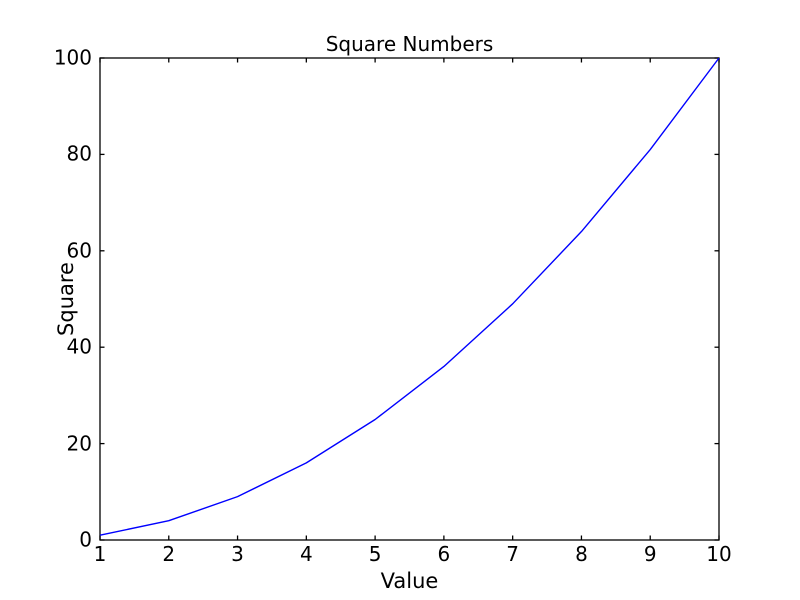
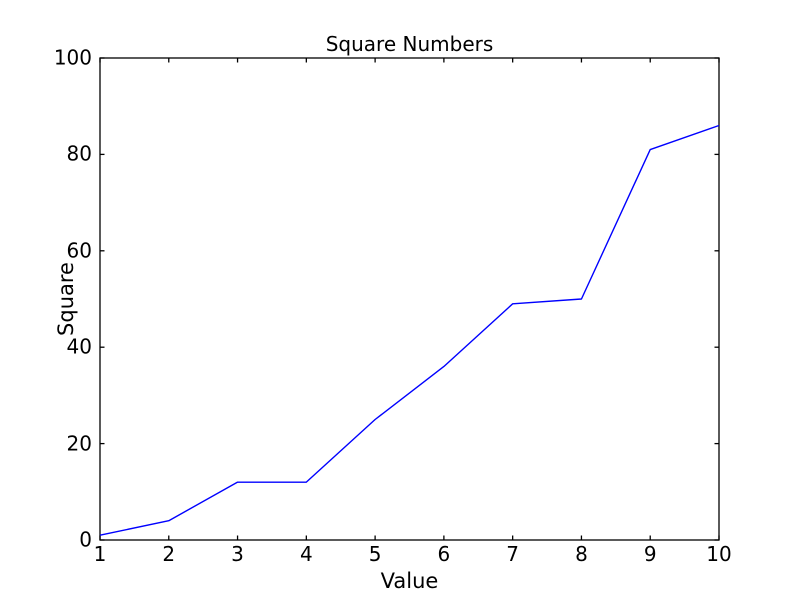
3: 9 -> 12
4: 16 -> 12
8: 64 -> 50
10: 100 -> 86
